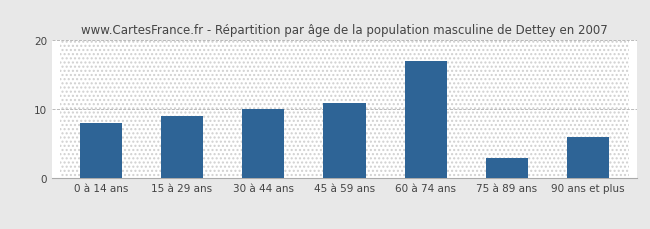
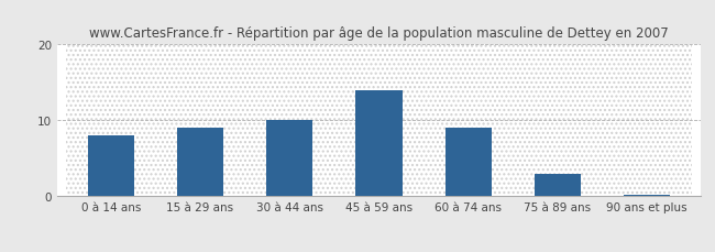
45 à 59 ans: 11.0 -> 14.0
60 à 74 ans: 17.0 -> 9.0
90 ans et plus: 6.0 -> 0.2
